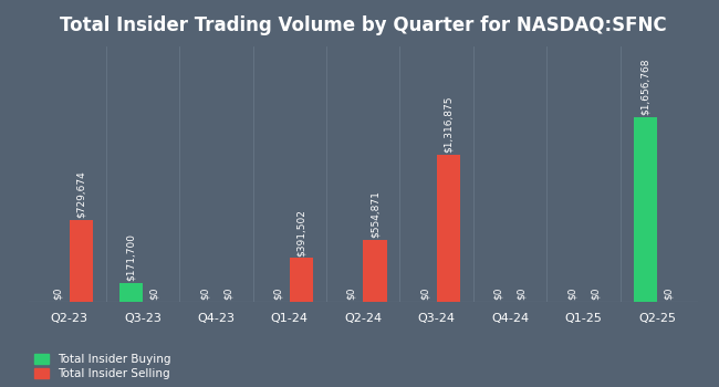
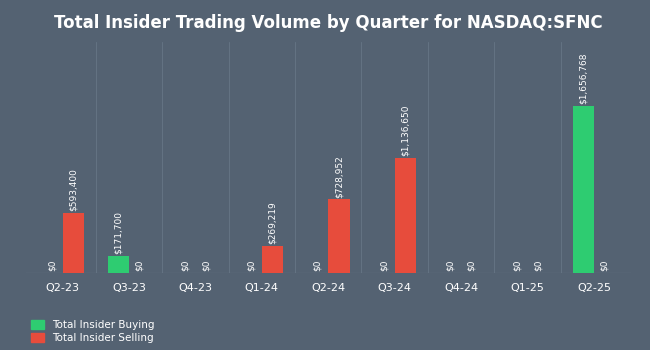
Total Insider Selling/Q2-23: $729,674 -> $593,400
Total Insider Selling/Q1-24: $391,502 -> $269,219
Total Insider Selling/Q2-24: $554,871 -> $728,952
Total Insider Selling/Q3-24: $1,316,875 -> $1,136,650
